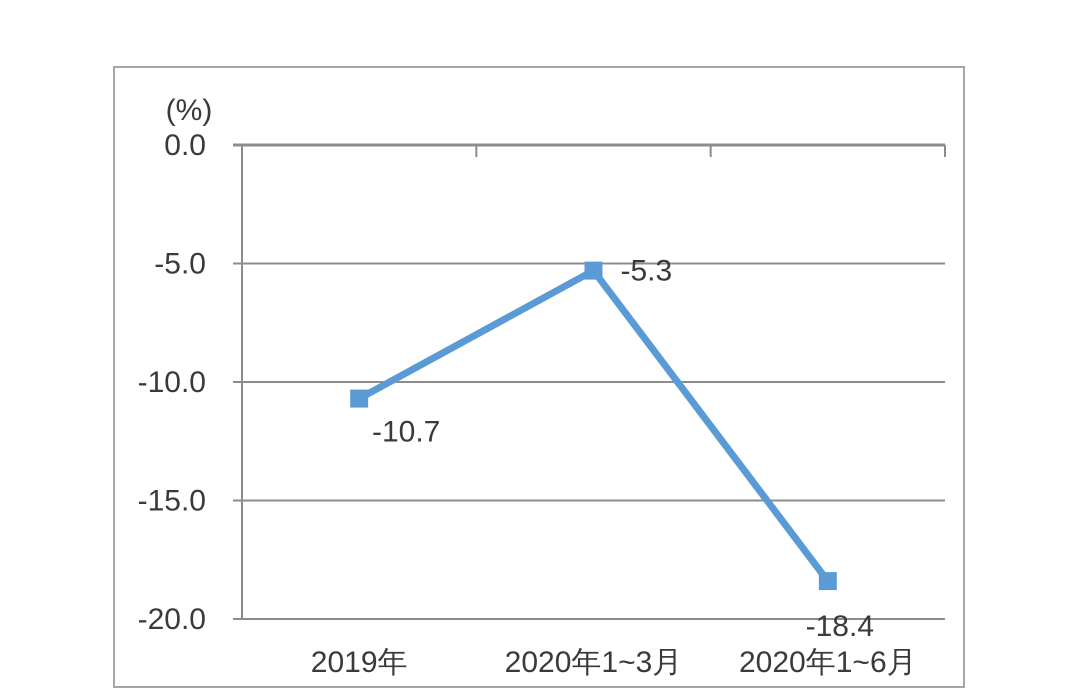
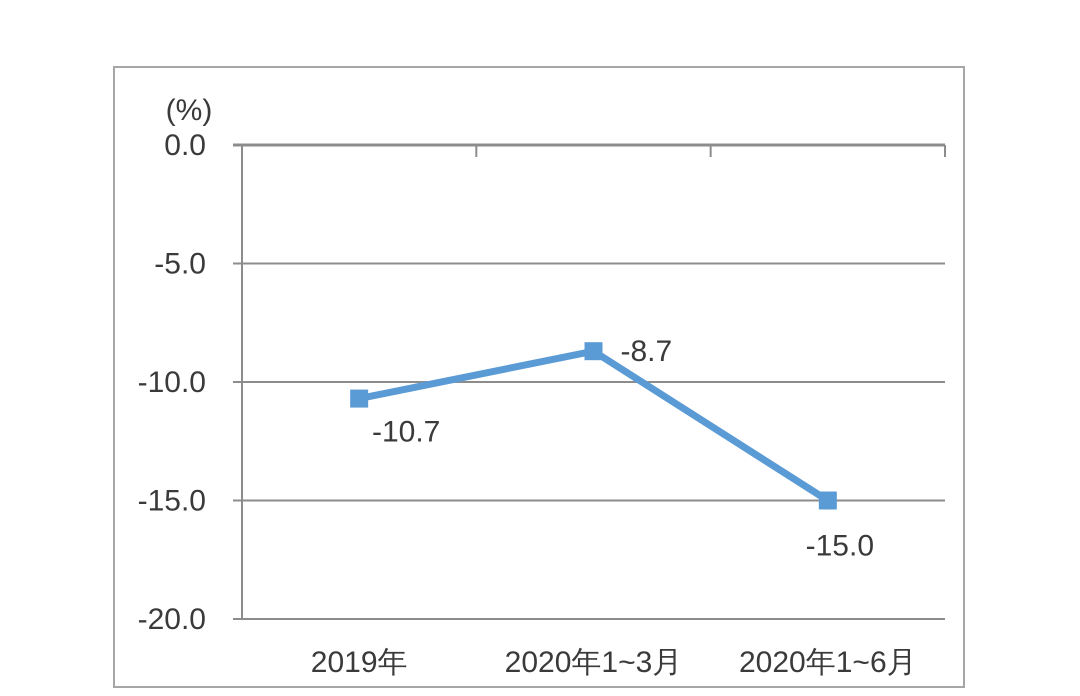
2020年1~3月: -5.3 -> -8.7
2020年1~6月: -18.4 -> -15.0
